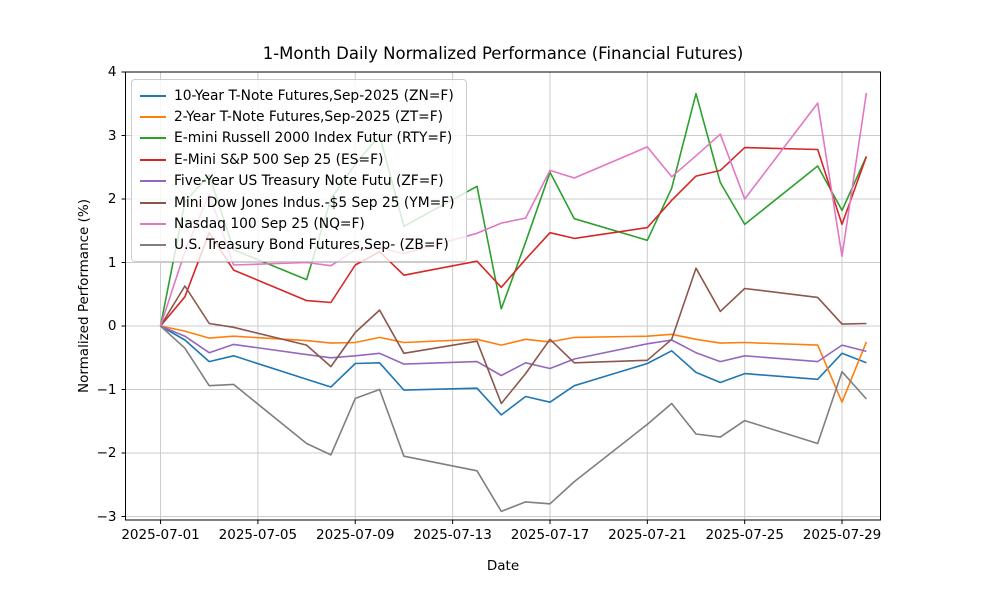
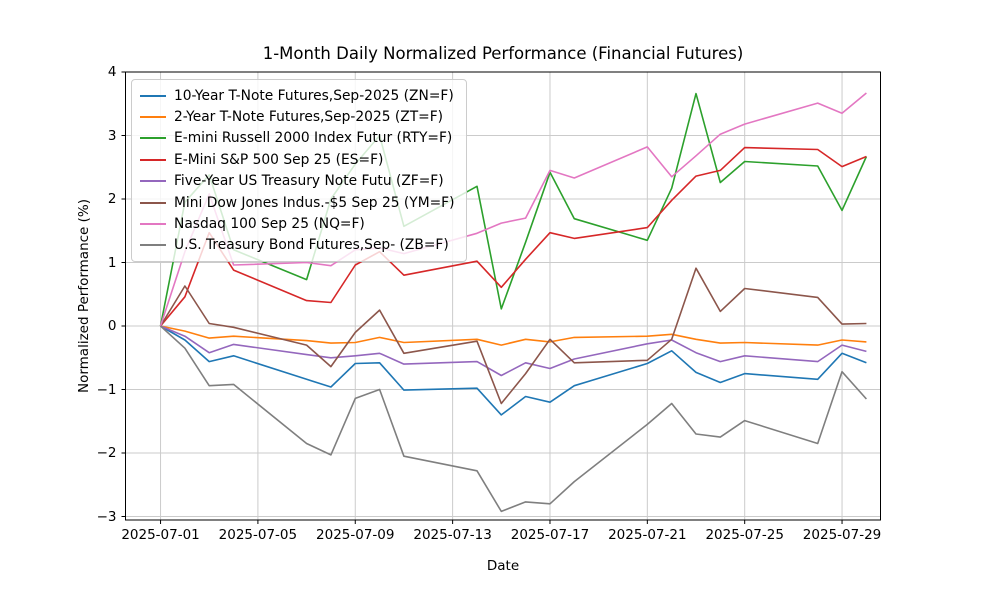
E-mini Russell 2000 Index Futur (RTY=F)/2025-07-25: 1.6 -> 2.6
Nasdaq 100 Sep 25 (NQ=F)/2025-07-25: 2.0 -> 3.2
2-Year T-Note Futures,Sep-2025 (ZT=F)/2025-07-29: -1.2 -> -0.2
E-Mini S&P 500 Sep 25 (ES=F)/2025-07-29: 1.6 -> 2.5
Nasdaq 100 Sep 25 (NQ=F)/2025-07-29: 1.1 -> 3.4
